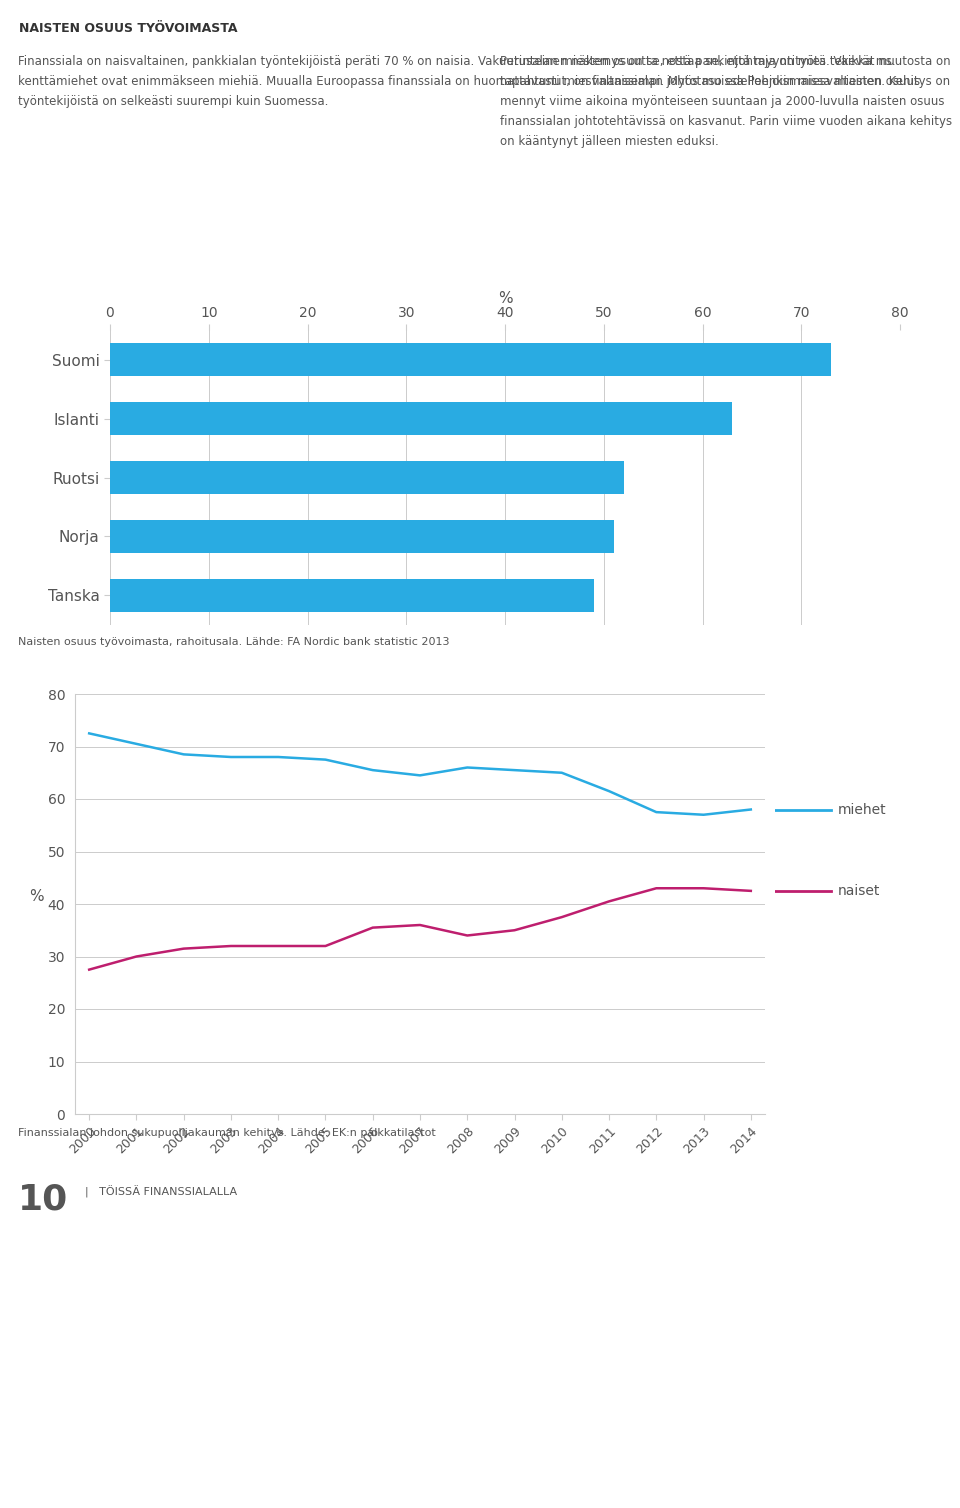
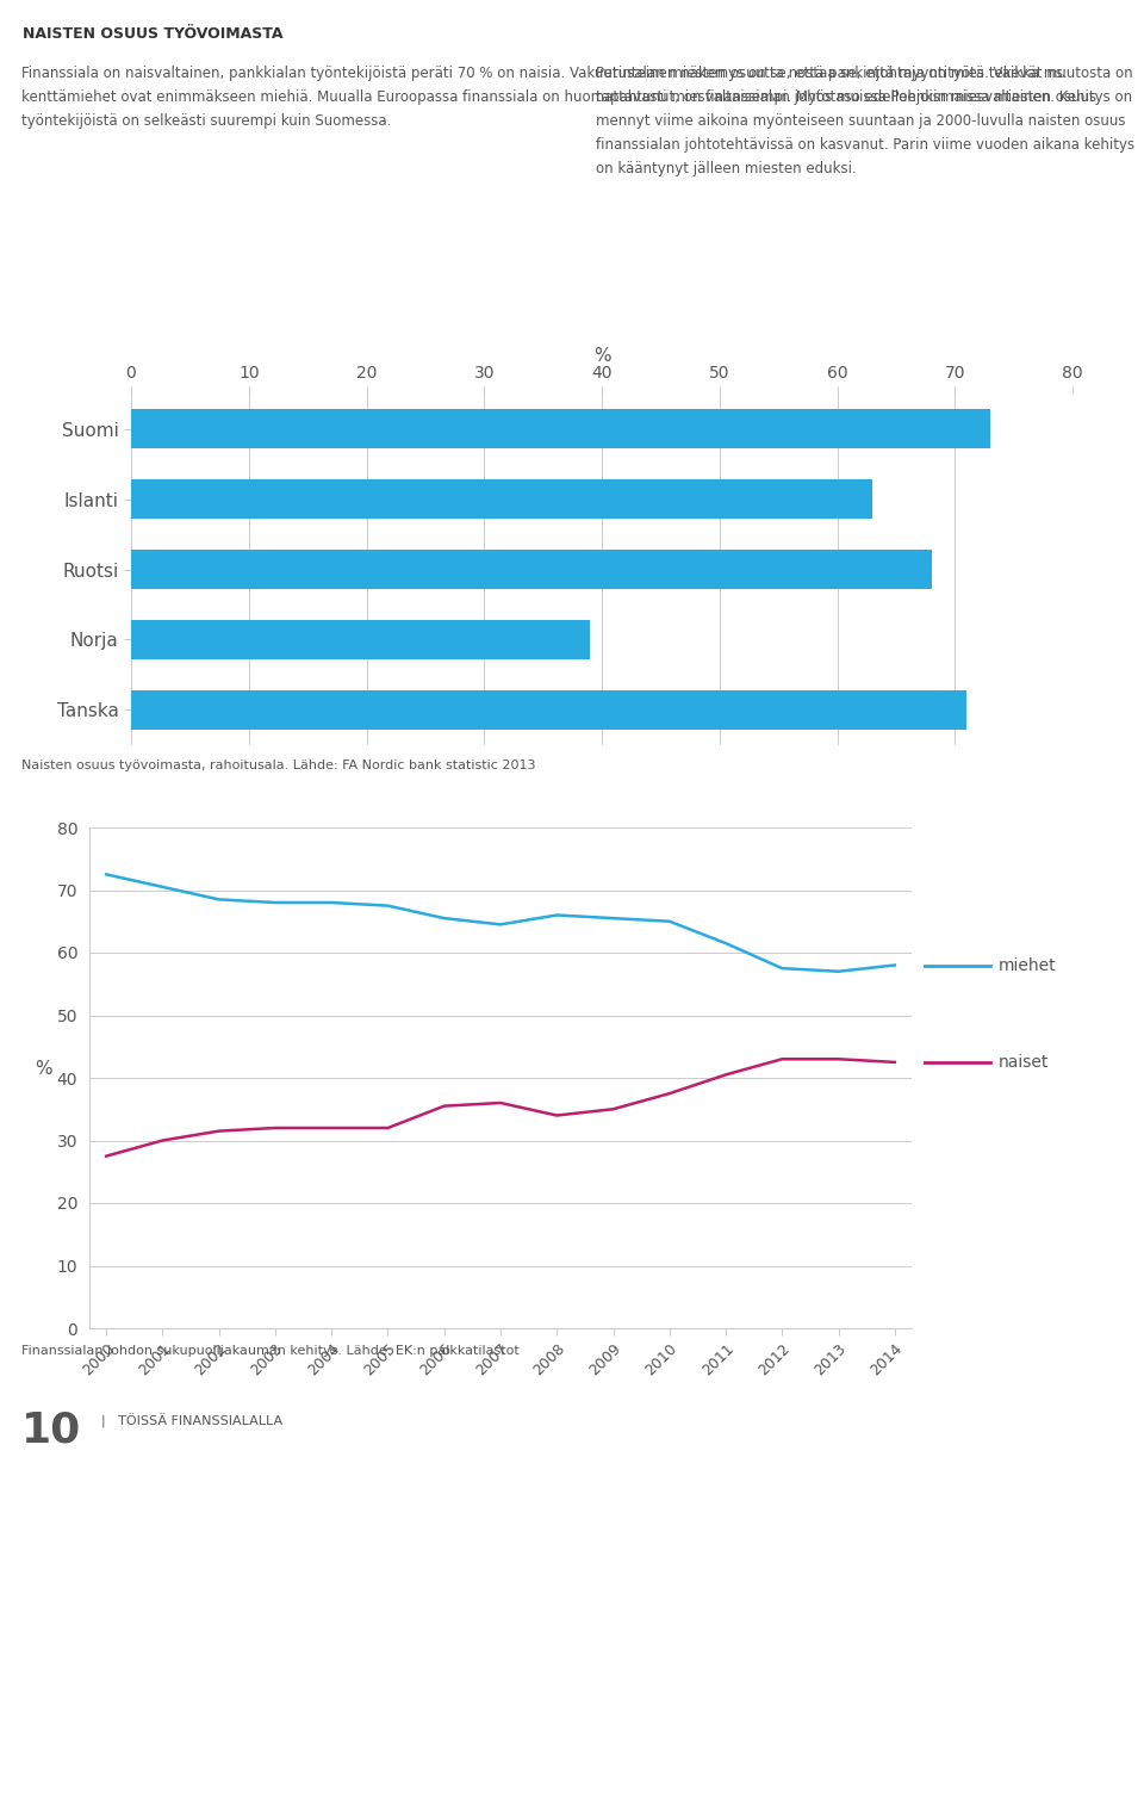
Ruotsi: 52 -> 68
Norja: 51 -> 39
Tanska: 49 -> 71
